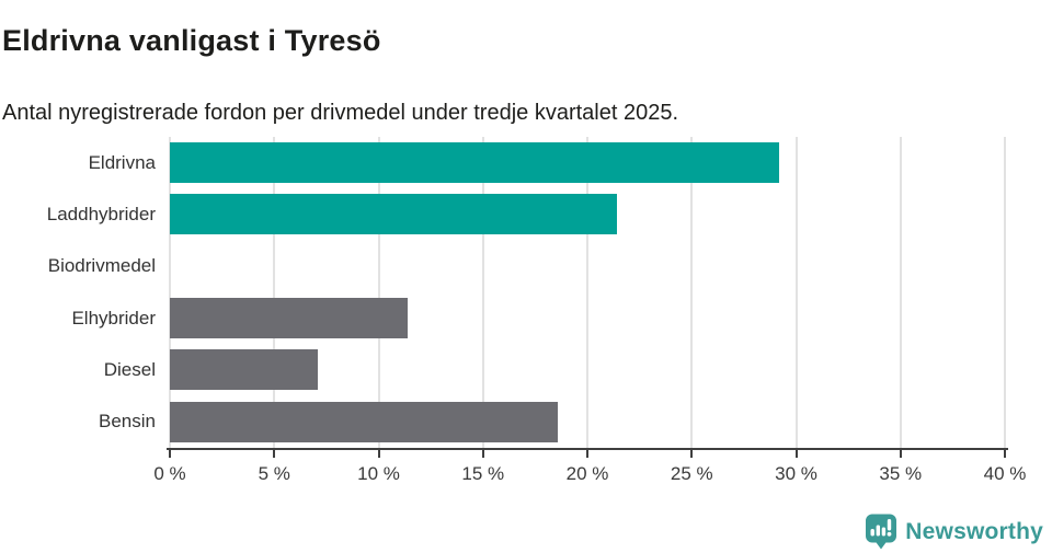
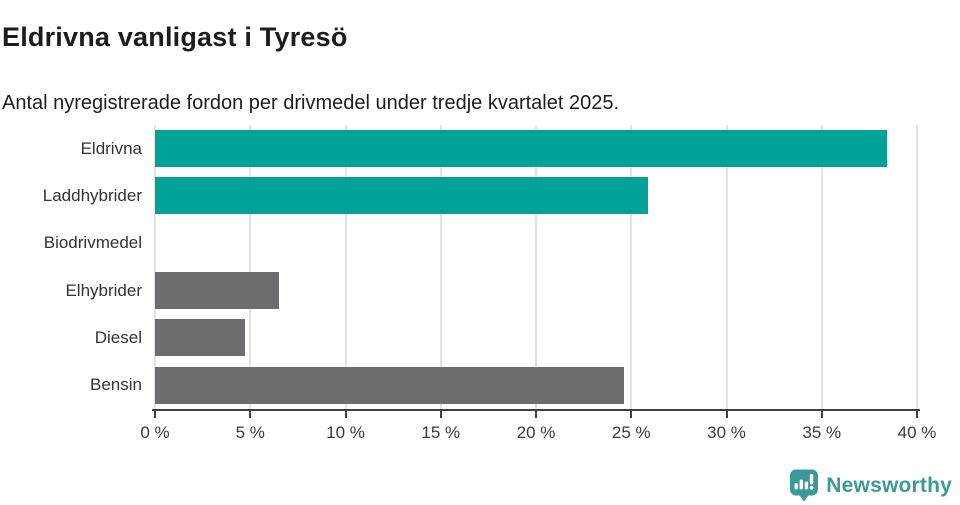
Eldrivna: 29.2% -> 38.4%
Laddhybrider: 21.4% -> 25.9%
Elhybrider: 11.4% -> 6.5%
Diesel: 7.1% -> 4.7%
Bensin: 18.6% -> 24.6%
